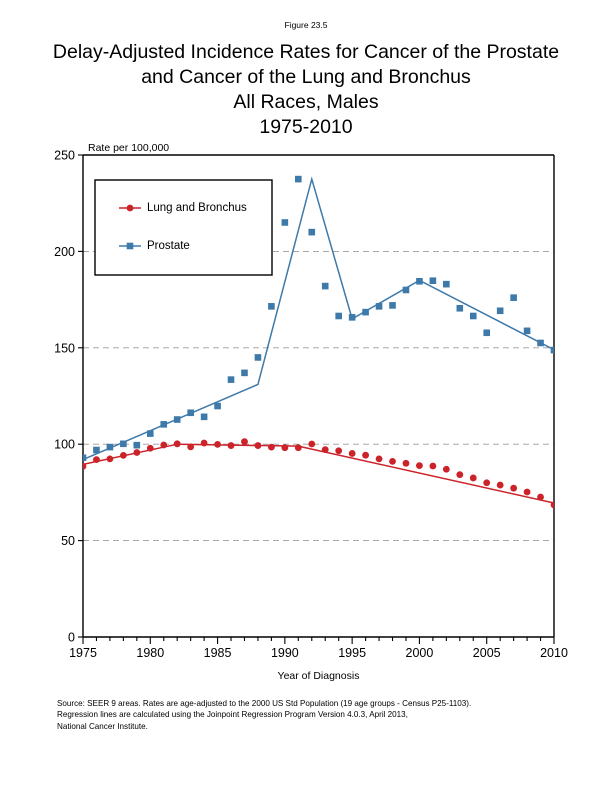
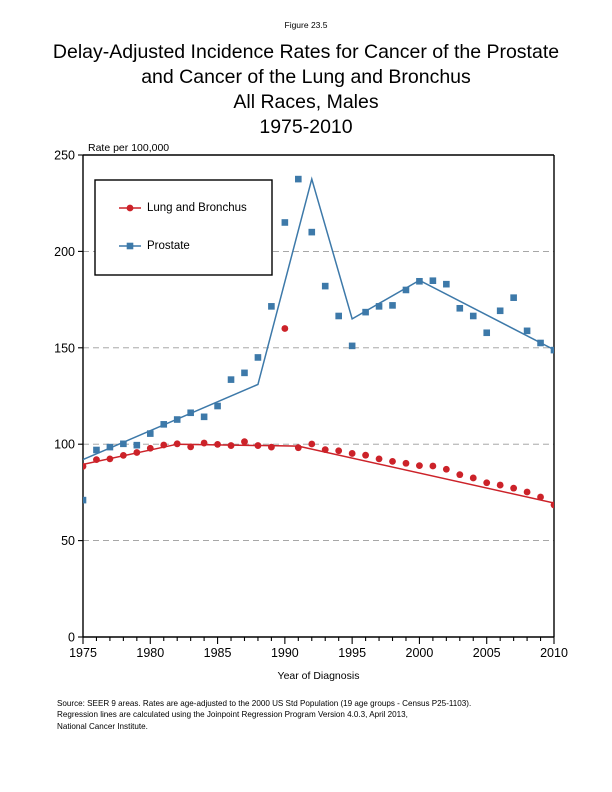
Prostate/1975: 93 -> 71
Lung and Bronchus/1990: 98 -> 160
Prostate/1995: 166 -> 151
